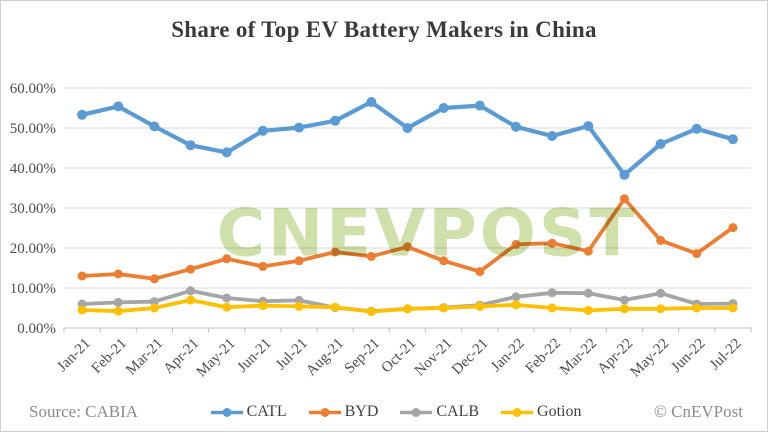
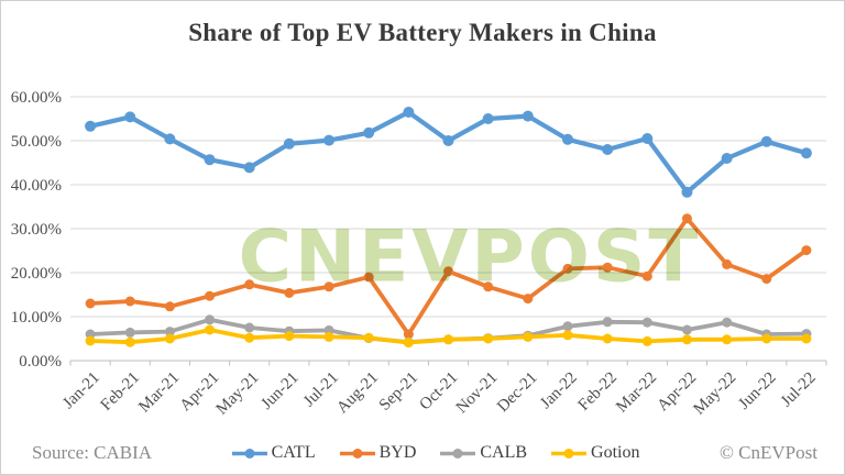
BYD/Sep-21: 18% -> 6%
